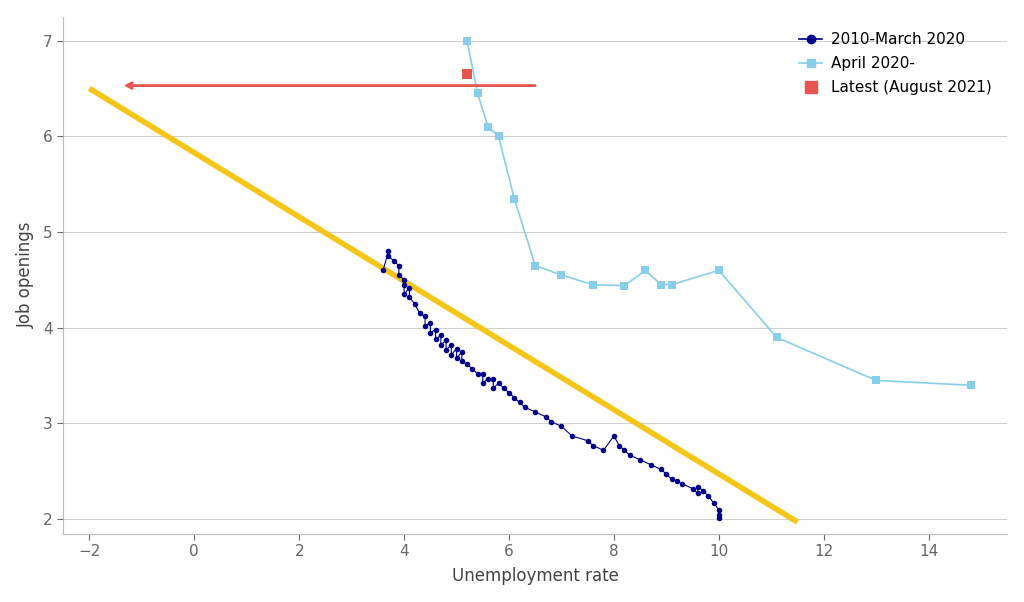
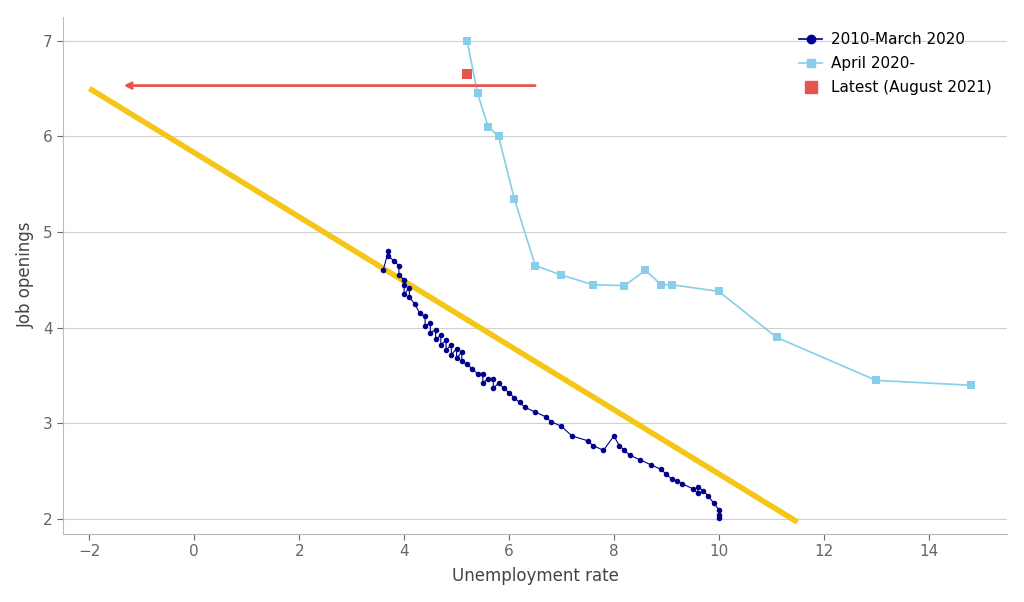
April 2020-/10: 4.60 -> 4.38
